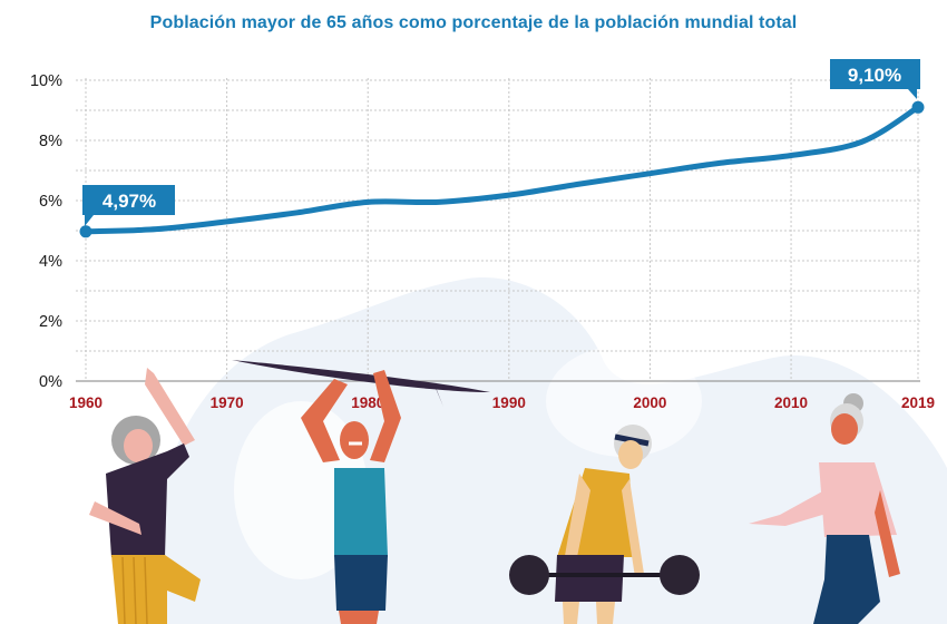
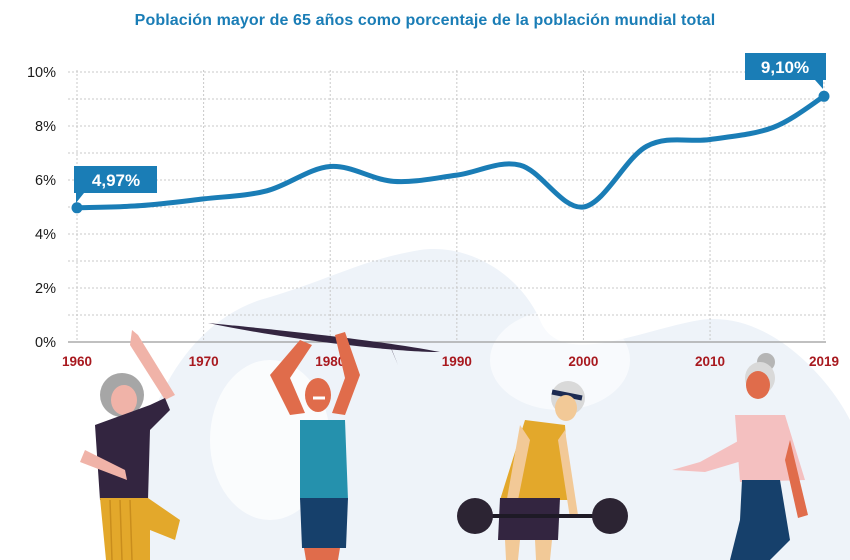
1980: 6.0% -> 6.5%
2000: 6.9% -> 5.0%
